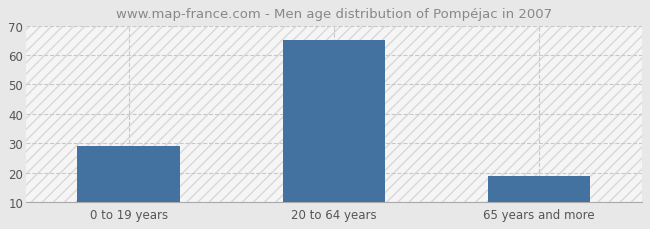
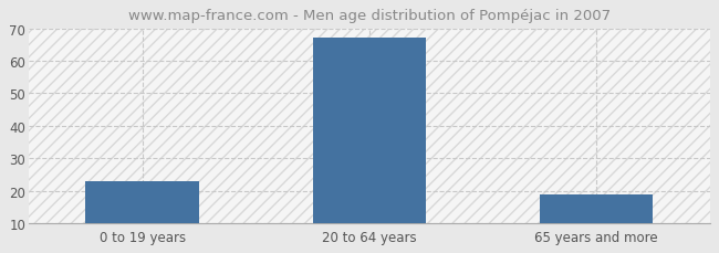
0 to 19 years: 29 -> 23
20 to 64 years: 65 -> 67
